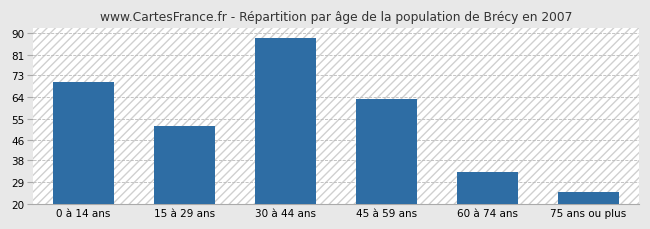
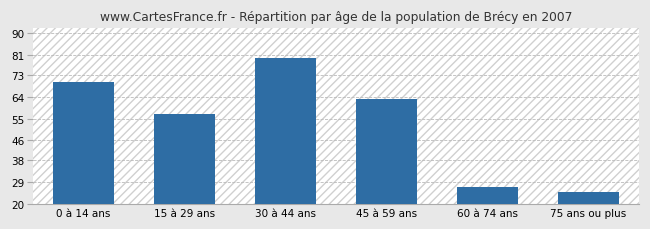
15 à 29 ans: 52 -> 57
30 à 44 ans: 88 -> 80
60 à 74 ans: 33 -> 27
